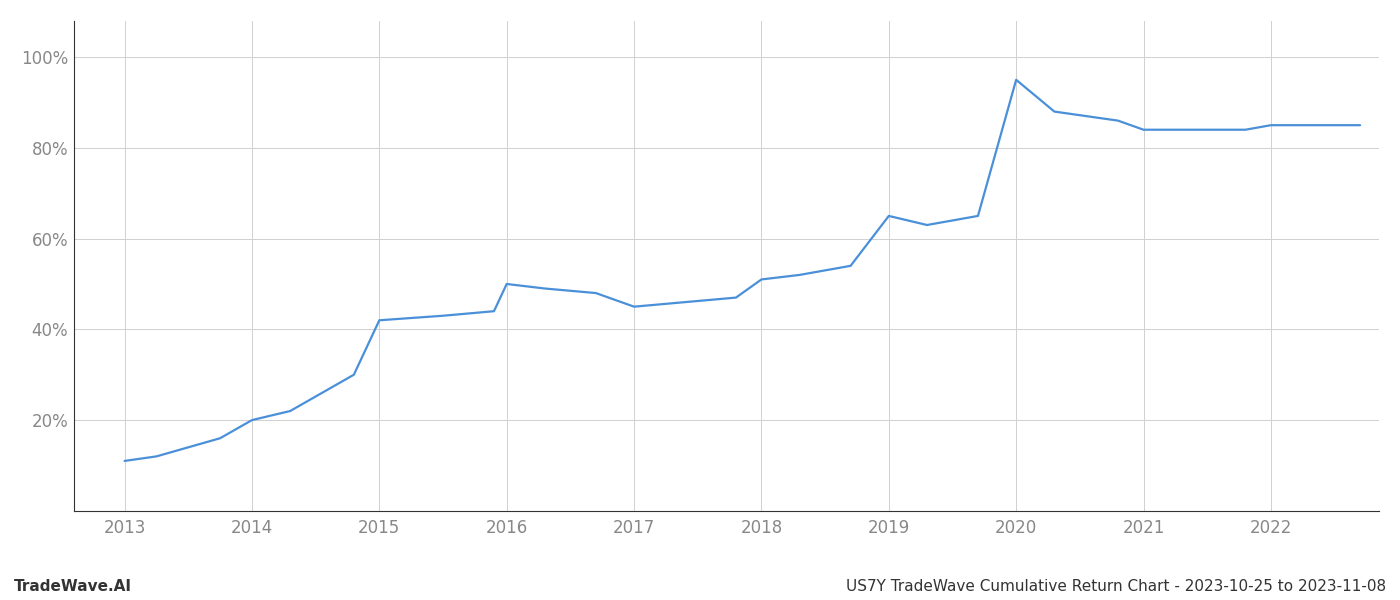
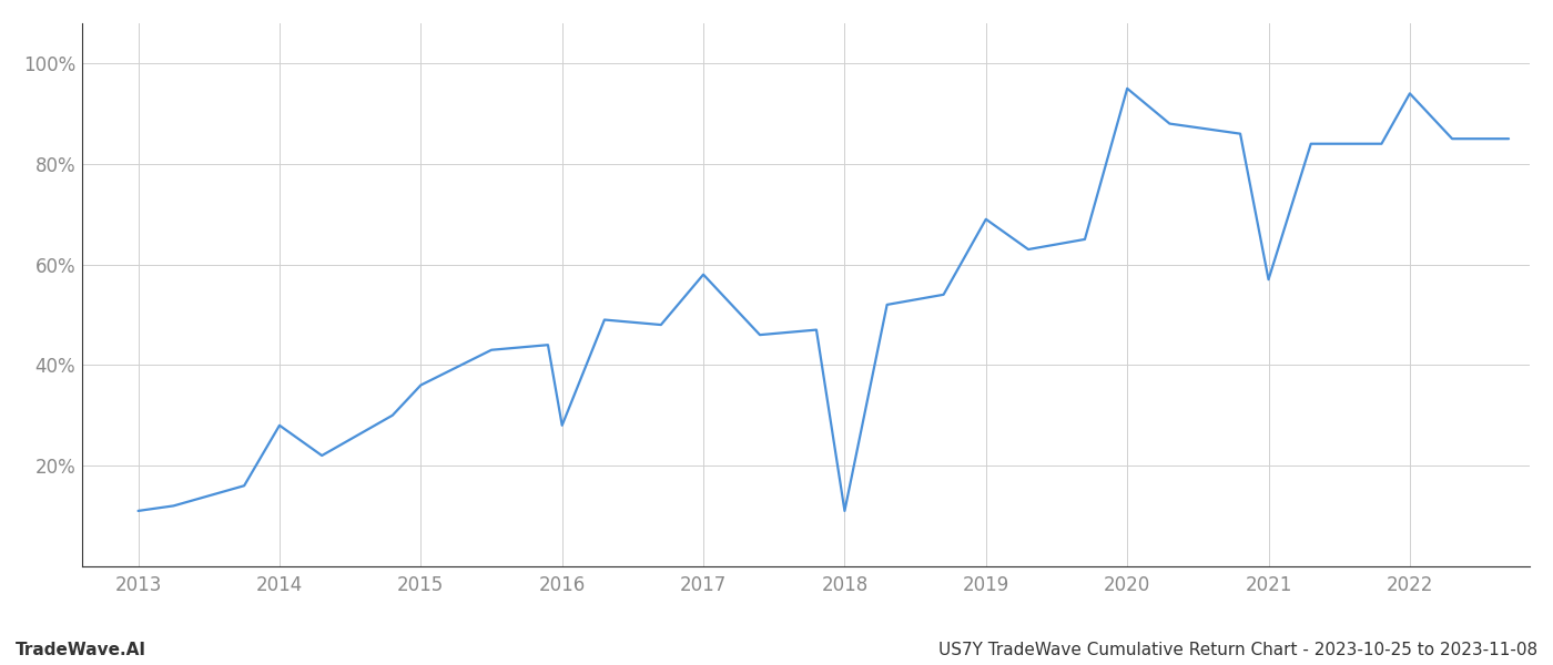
2014: 20% -> 28%
2015: 42% -> 36%
2016: 50% -> 28%
2017: 45% -> 58%
2018: 51% -> 11%
2019: 65% -> 69%
2021: 84% -> 57%
2022: 85% -> 94%
